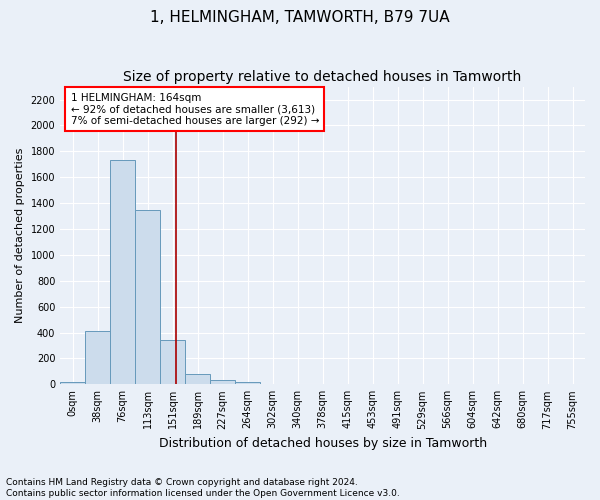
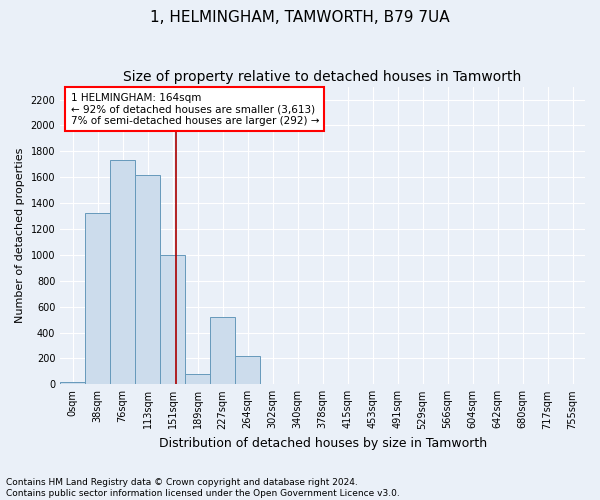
38sqm: 410 -> 1320
113sqm: 1340 -> 1620
151sqm: 340 -> 1000
227sqm: 30 -> 520
264sqm: 20 -> 220
